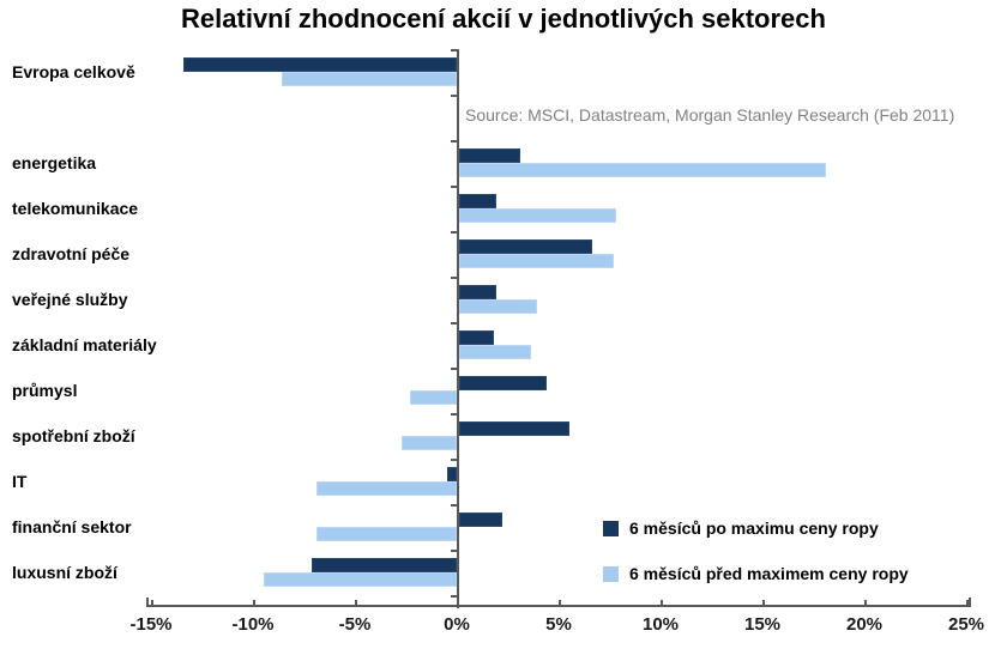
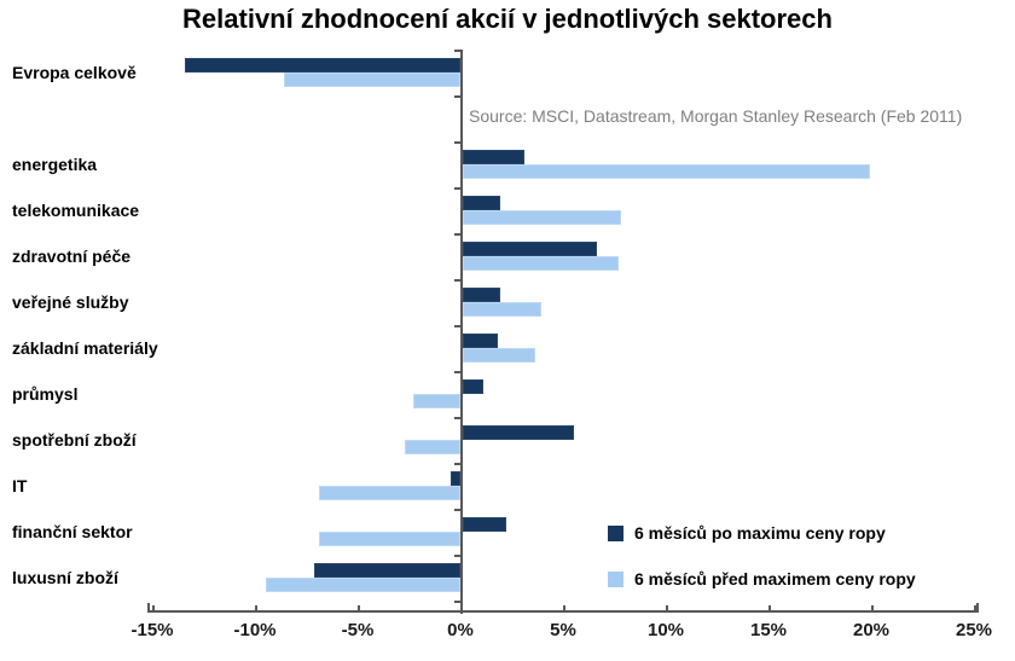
6 měsíců před maximem ceny ropy/energetika: 18.0% -> 19.8%
6 měsíců po maximu ceny ropy/průmysl: 4.3% -> 1.0%
